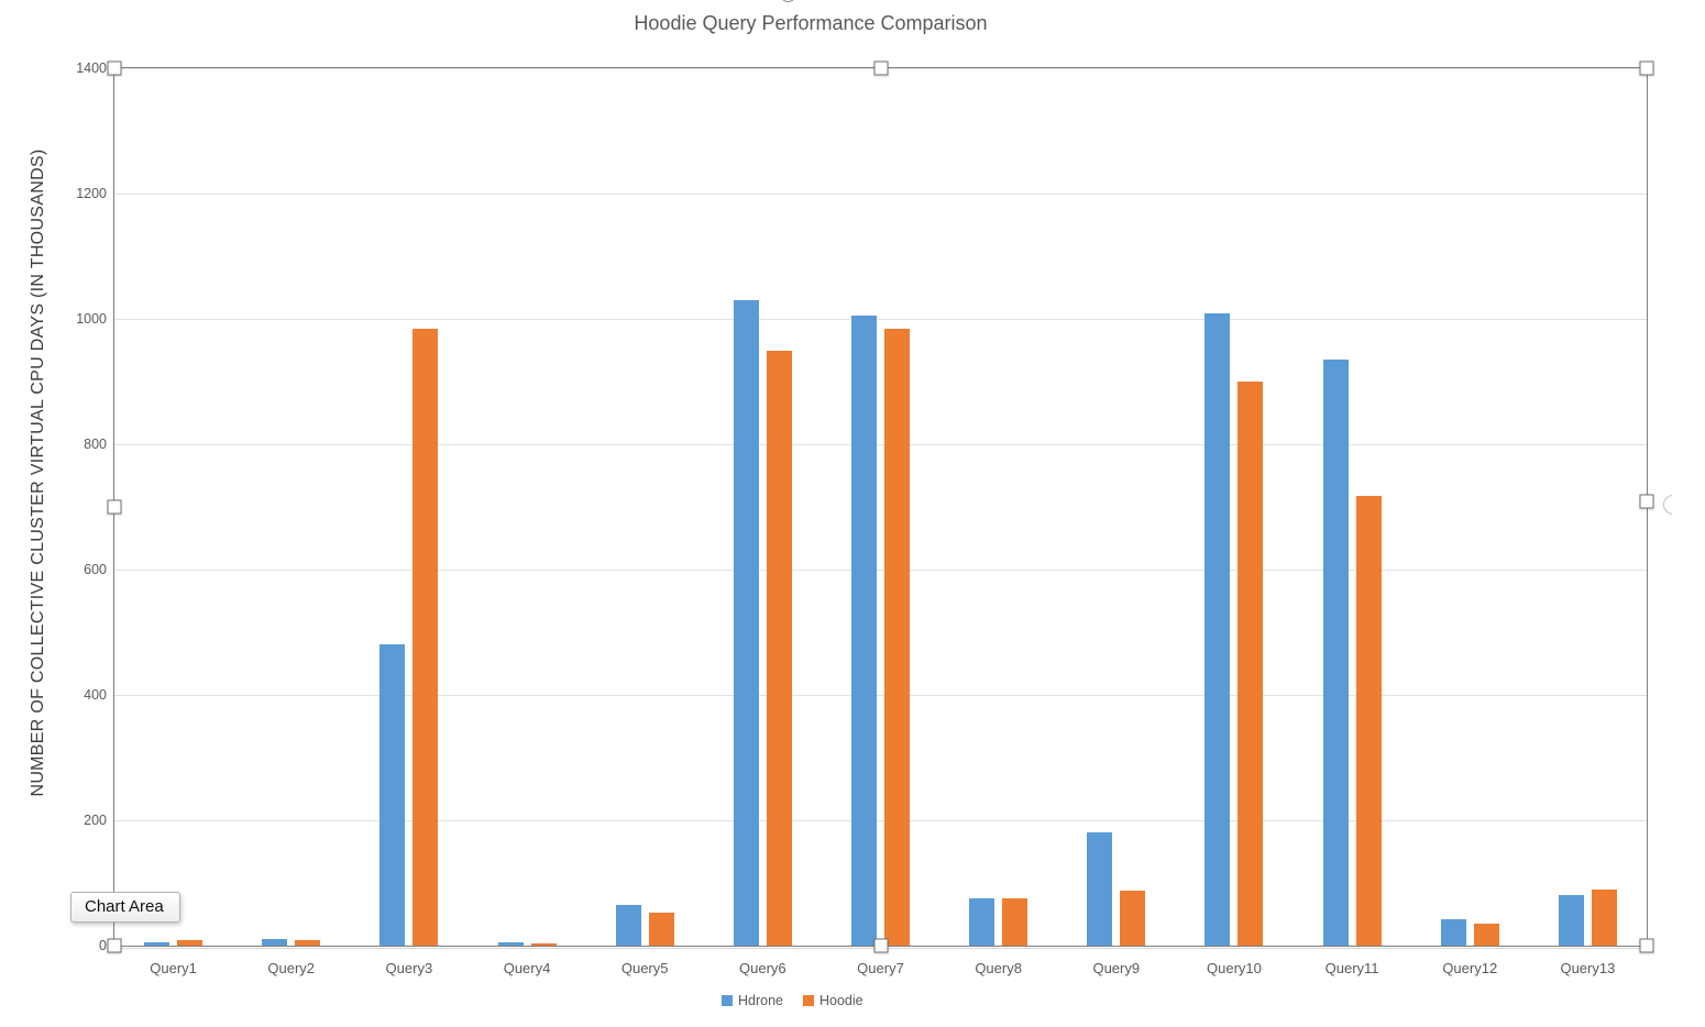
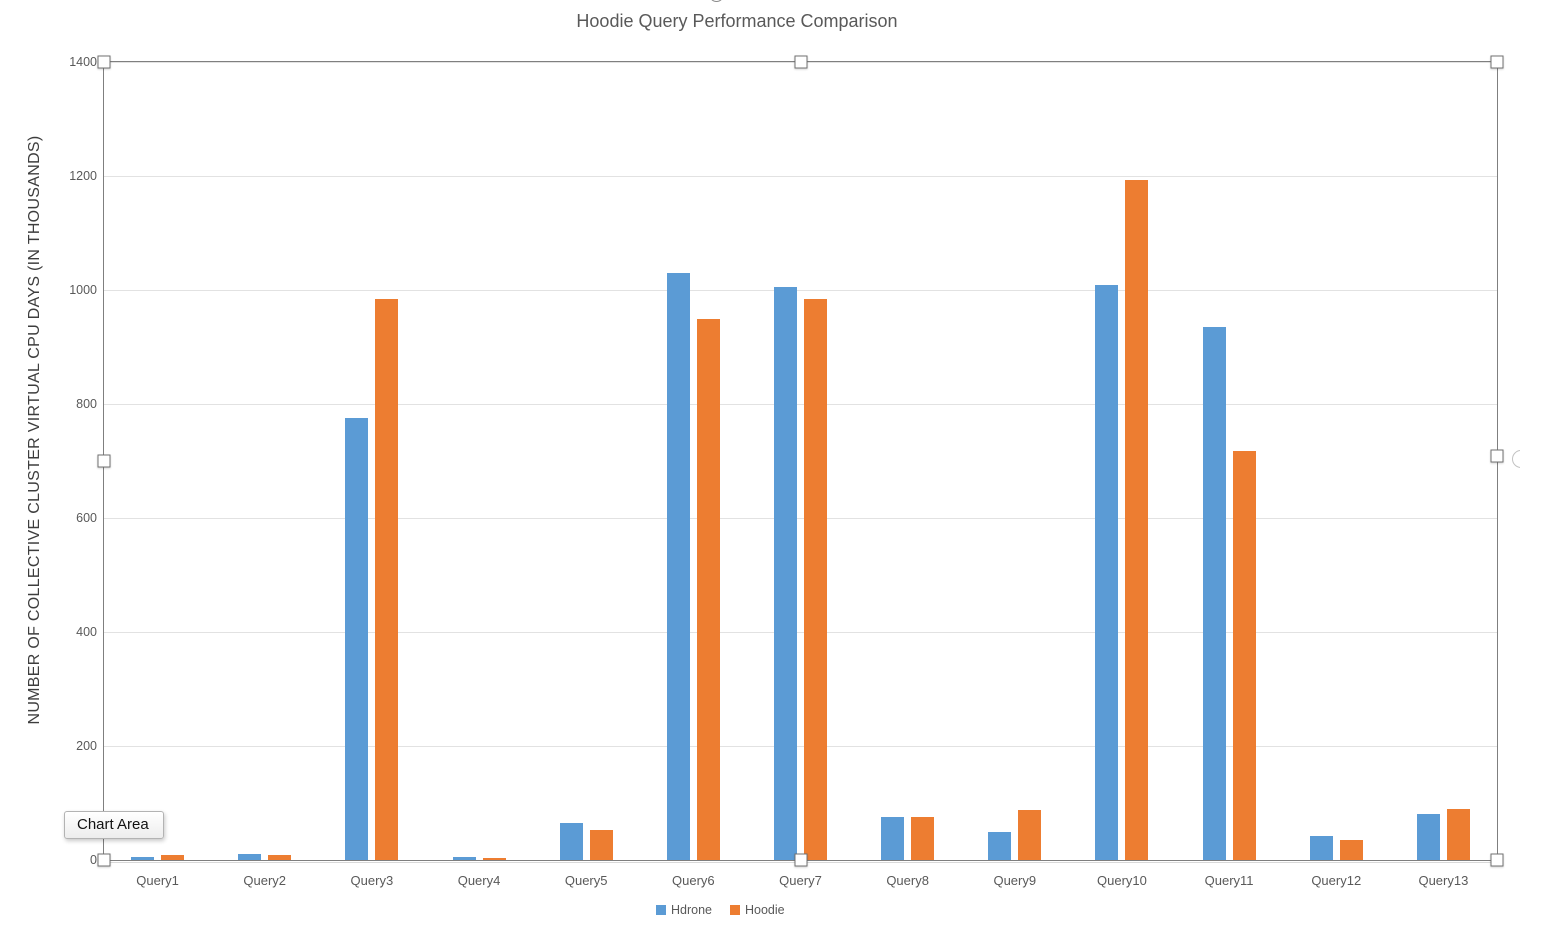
Hdrone/Query3: 480 -> 780
Hdrone/Query9: 180 -> 50
Hoodie/Query10: 900 -> 1190
